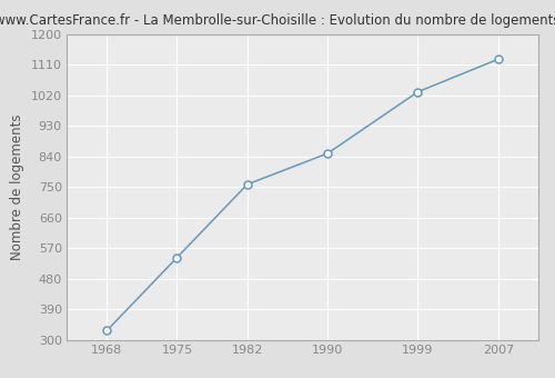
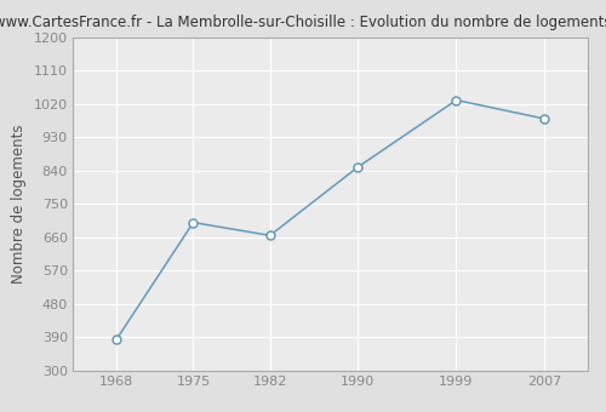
1968: 328 -> 385
1975: 543 -> 700
1982: 758 -> 665
2007: 1126 -> 980
